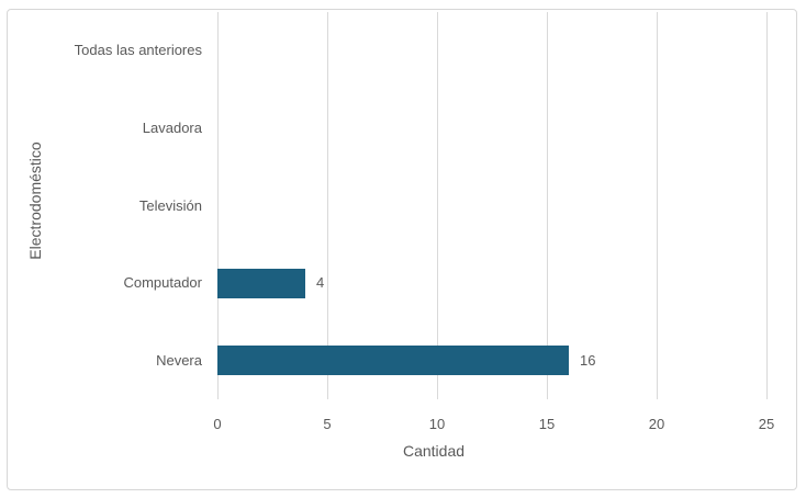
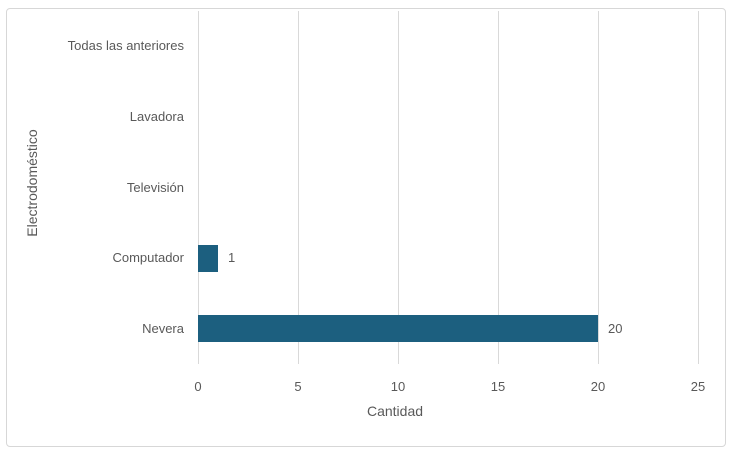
Computador: 4 -> 1
Nevera: 16 -> 20
